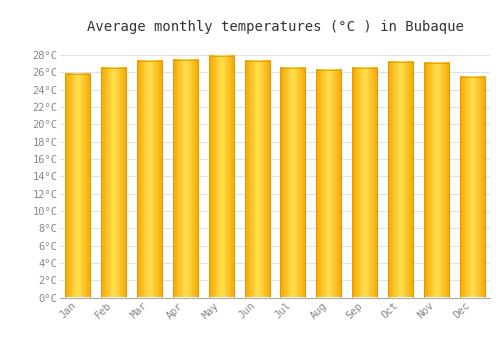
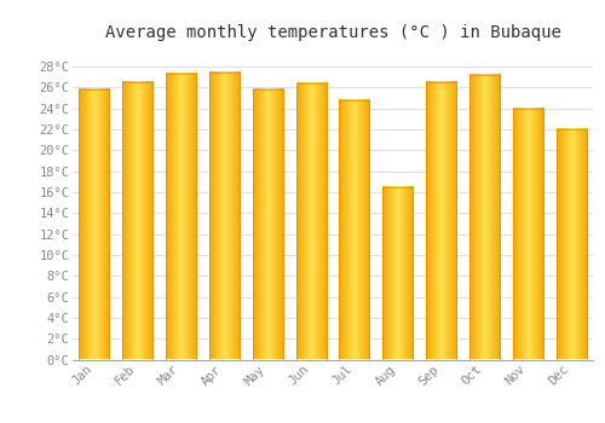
May: 27.9°C -> 25.8°C
Jun: 27.3°C -> 26.4°C
Jul: 26.5°C -> 24.8°C
Aug: 26.3°C -> 16.4°C
Nov: 27.1°C -> 24.0°C
Dec: 25.5°C -> 22.0°C
